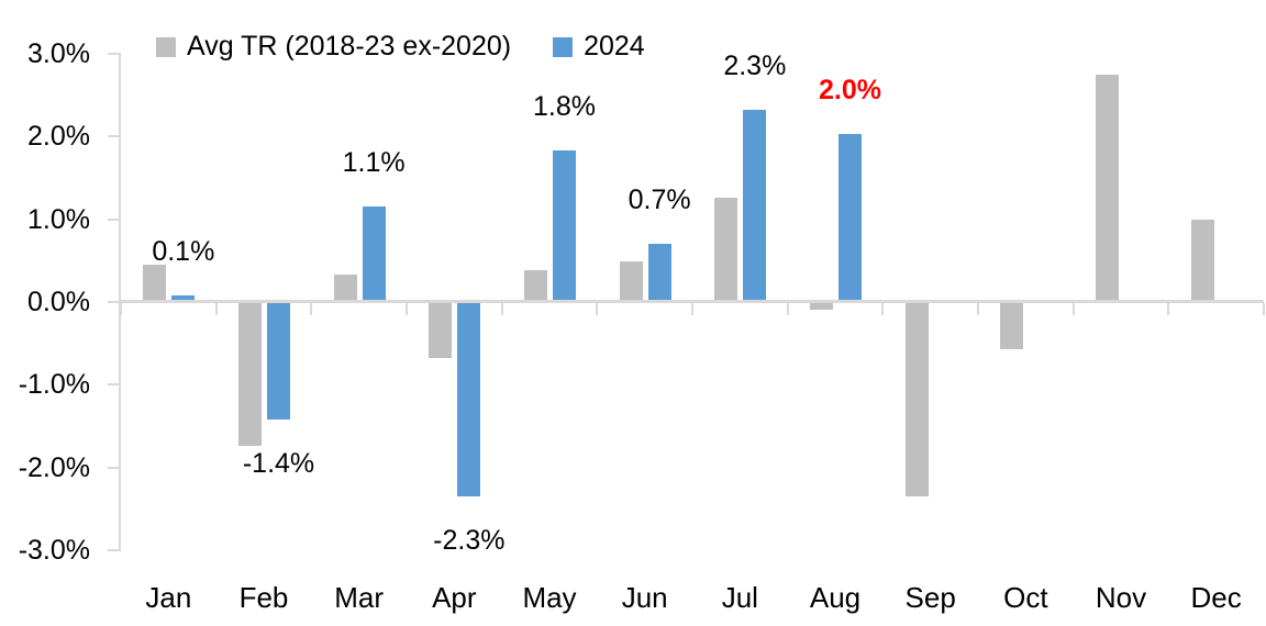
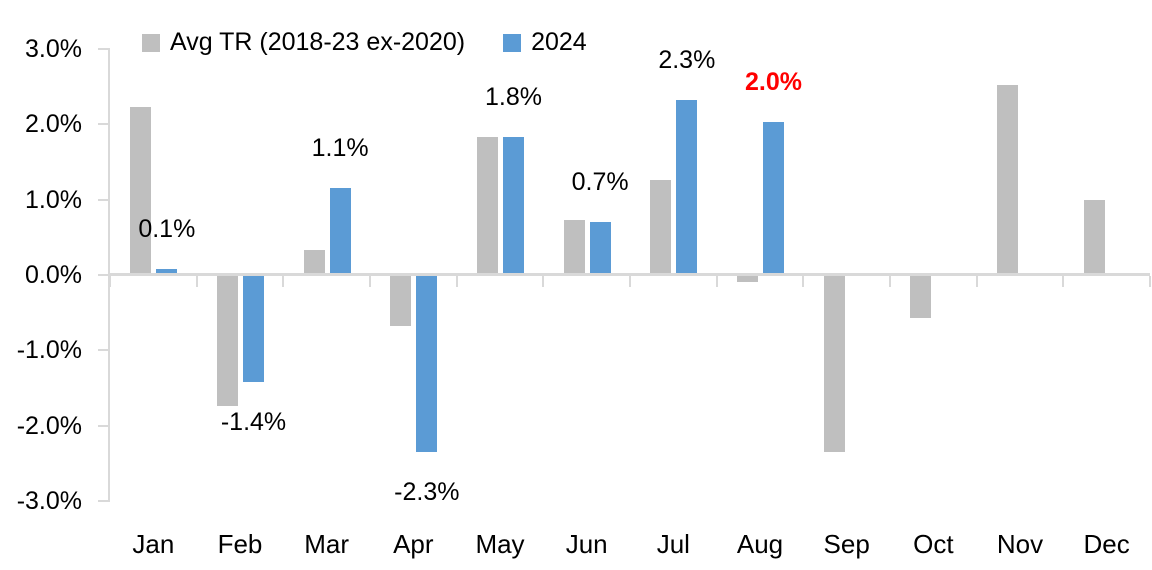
Avg TR (2018-23 ex-2020)/Jan: 0.4% -> 2.2%
Avg TR (2018-23 ex-2020)/May: 0.4% -> 1.8%
Avg TR (2018-23 ex-2020)/Jun: 0.5% -> 0.7%
Avg TR (2018-23 ex-2020)/Nov: 2.7% -> 2.5%
